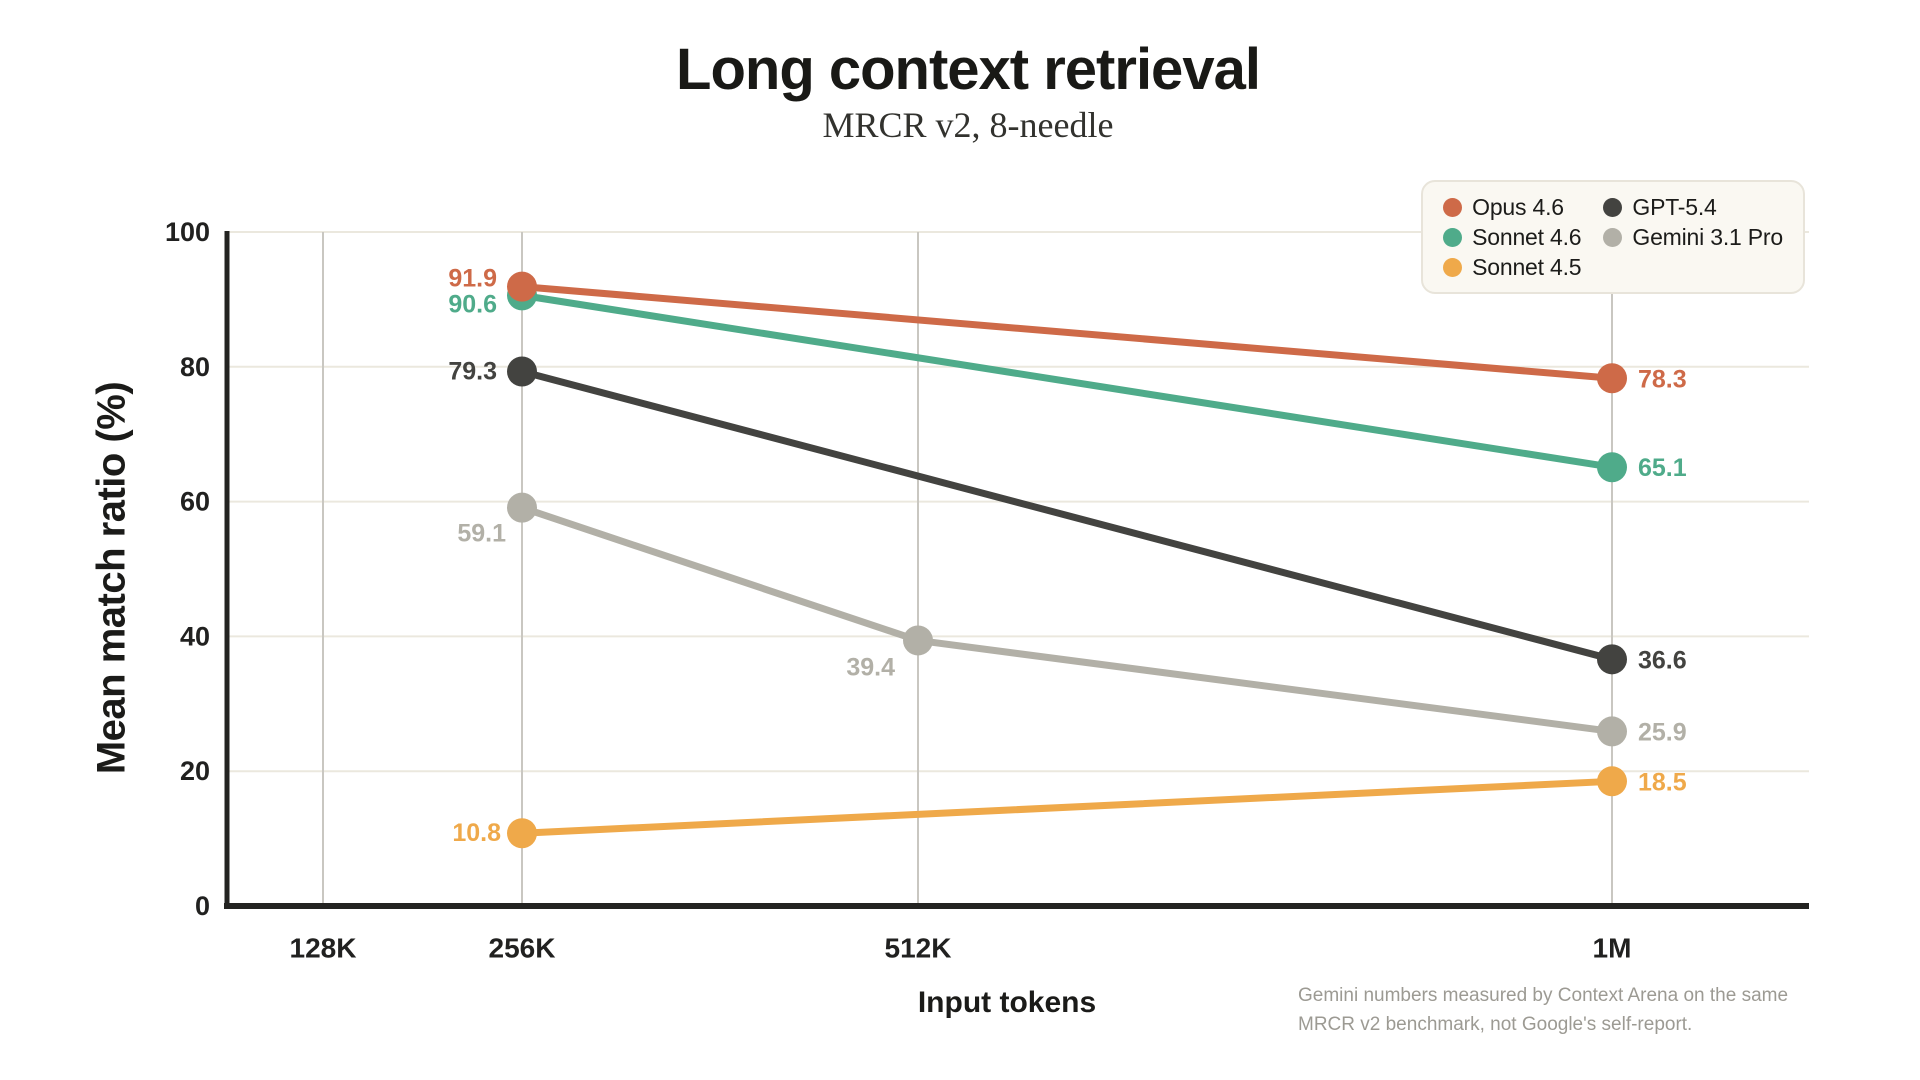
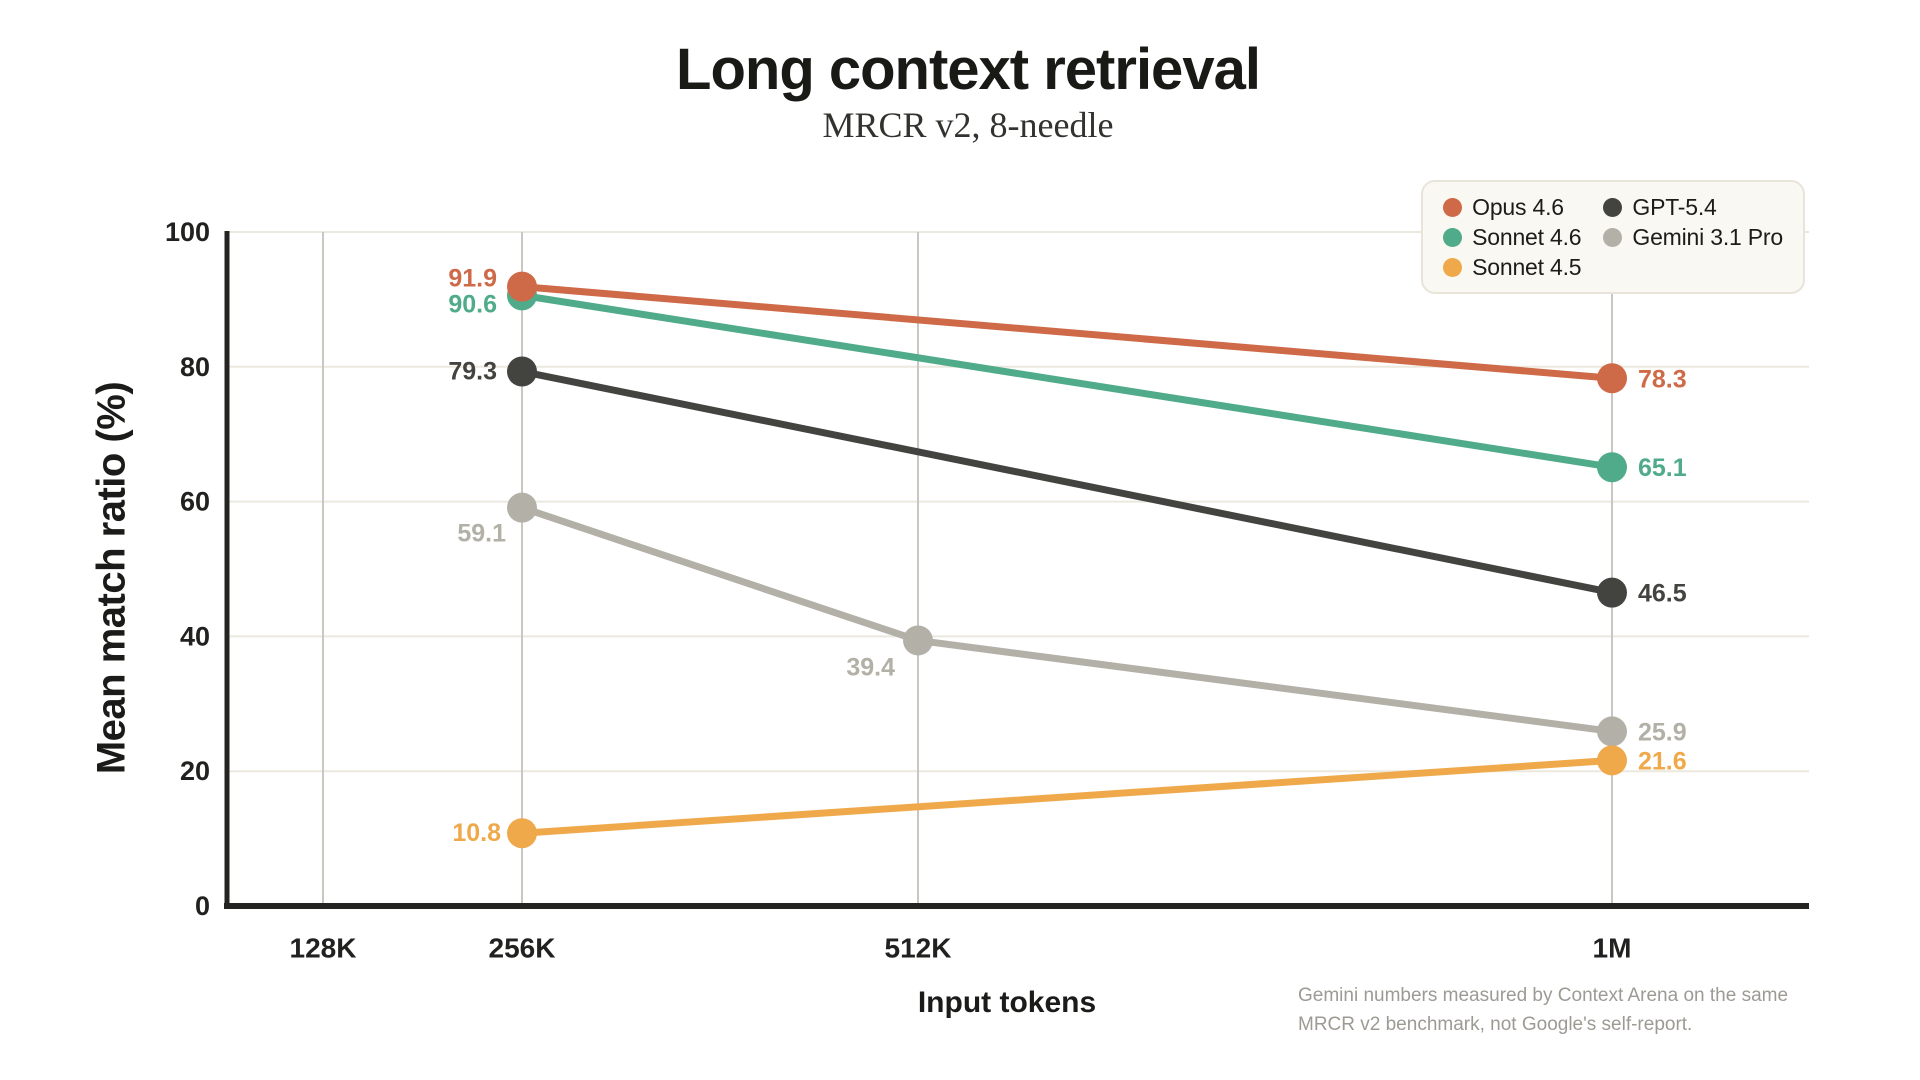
Sonnet 4.5/1M: 18.5 -> 21.6
GPT-5.4/1M: 36.6 -> 46.5
